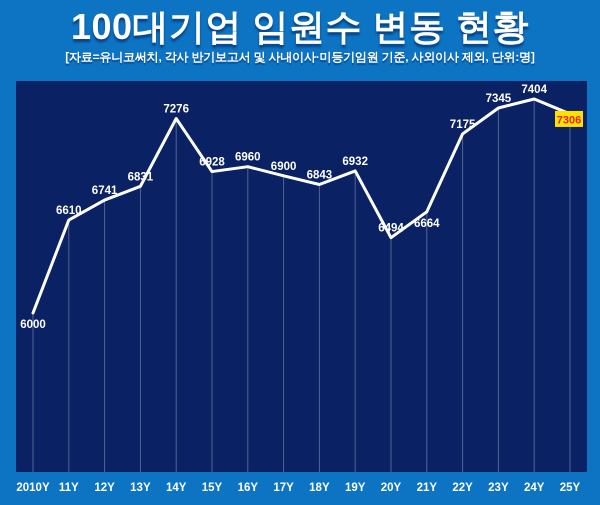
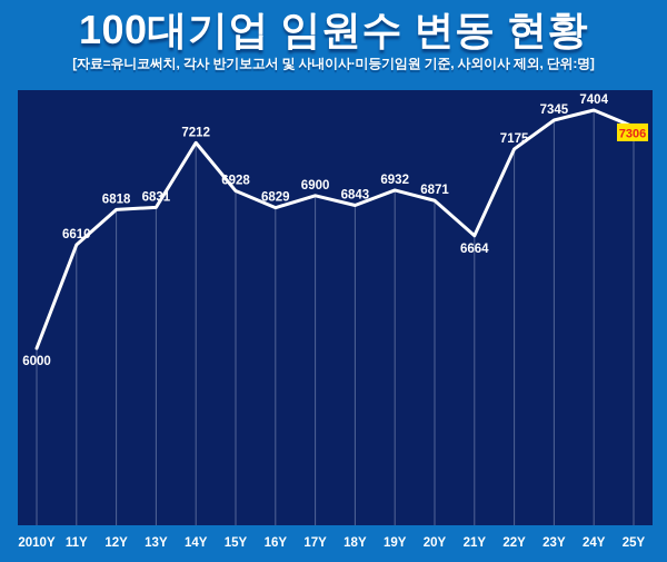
12Y: 6741 -> 6818
14Y: 7276 -> 7212
16Y: 6960 -> 6829
20Y: 6494 -> 6871
